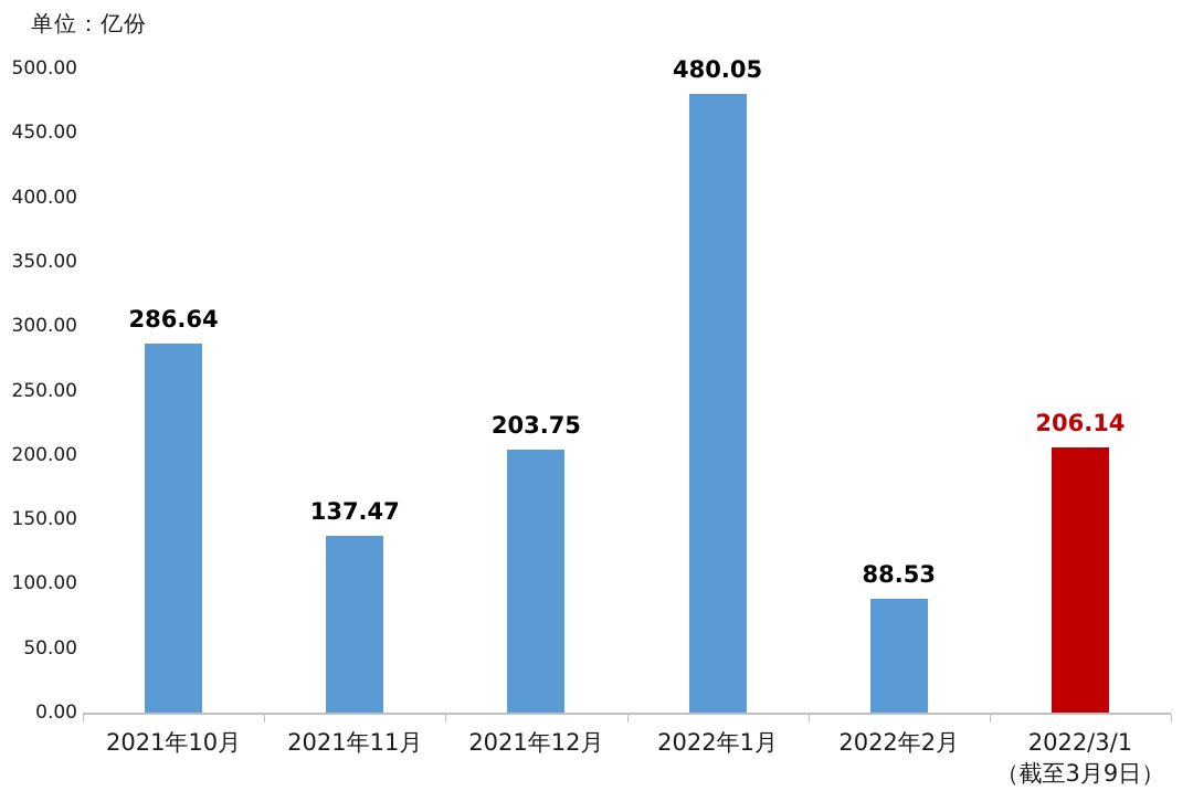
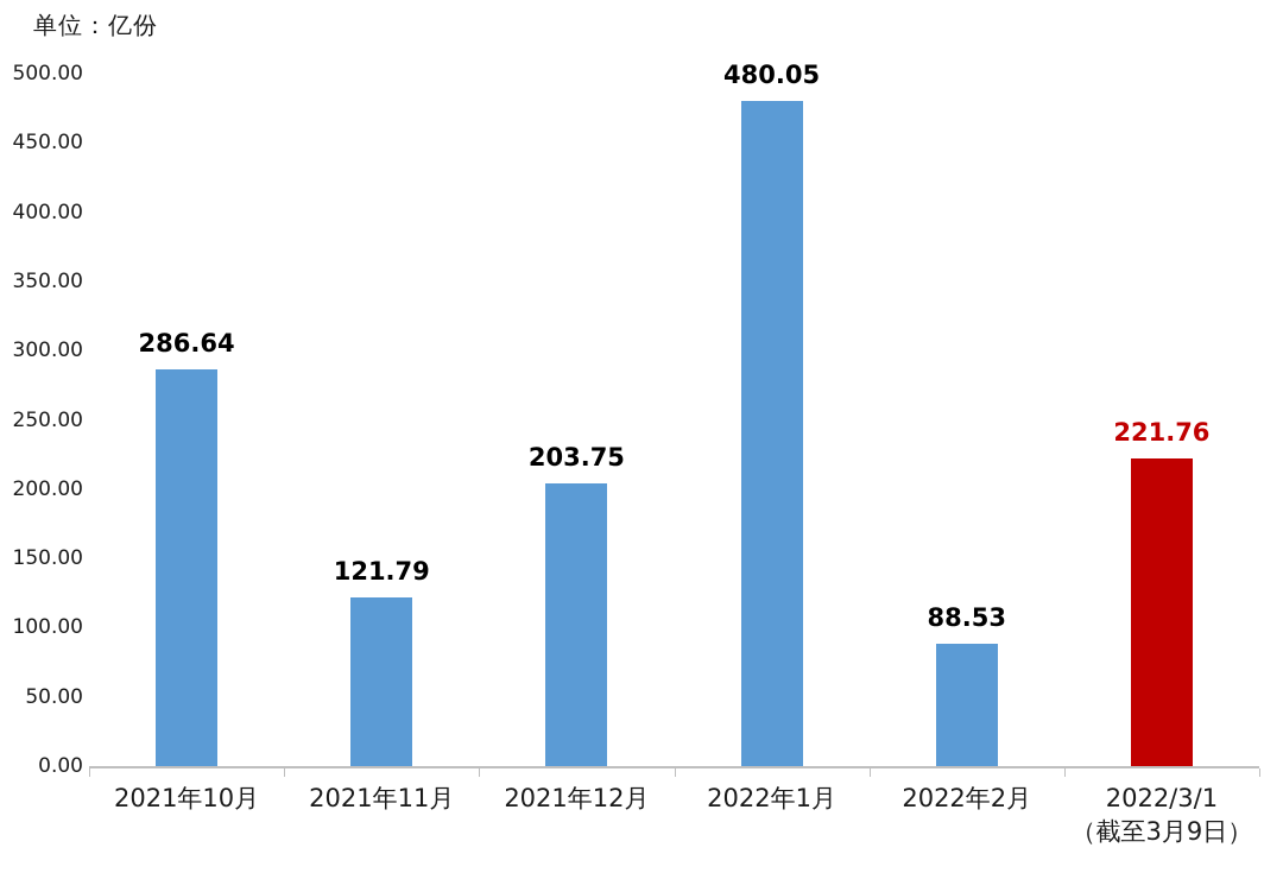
2021年11月: 137.47 -> 121.79
2022/3/1 （截至3月9日）: 206.14 -> 221.76
